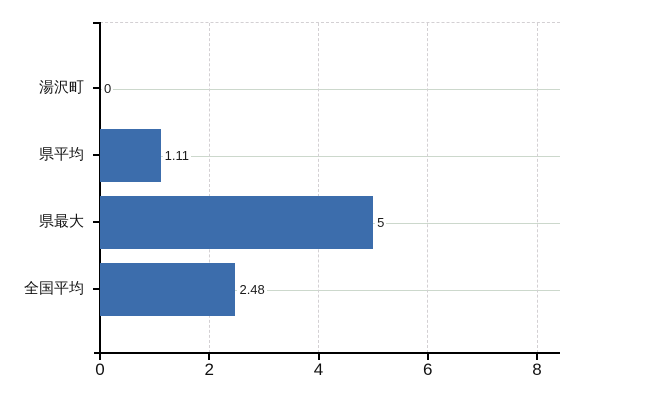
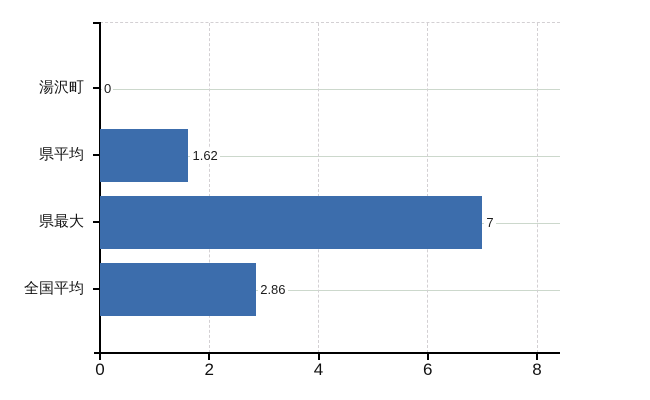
県平均: 1.11 -> 1.62
県最大: 5 -> 7
全国平均: 2.48 -> 2.86
